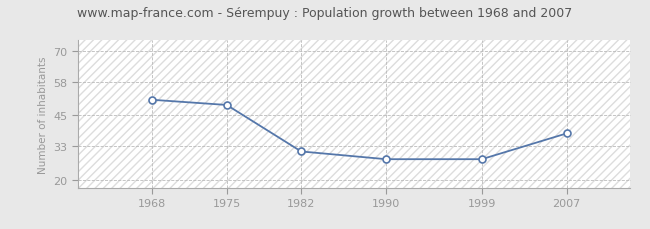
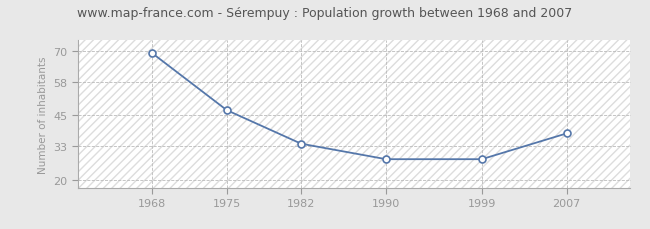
1968: 51 -> 69
1975: 49 -> 47
1982: 31 -> 34
